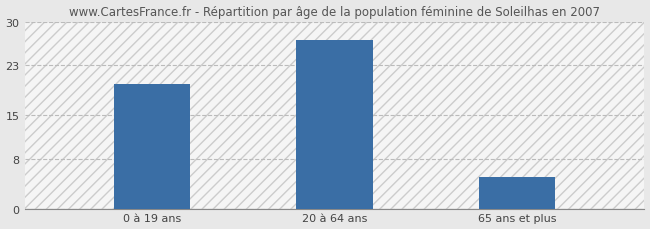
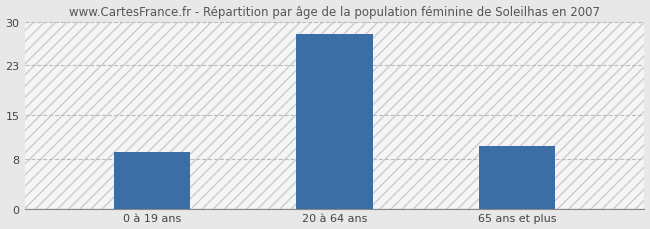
0 à 19 ans: 20 -> 9
20 à 64 ans: 27 -> 28
65 ans et plus: 5 -> 10
